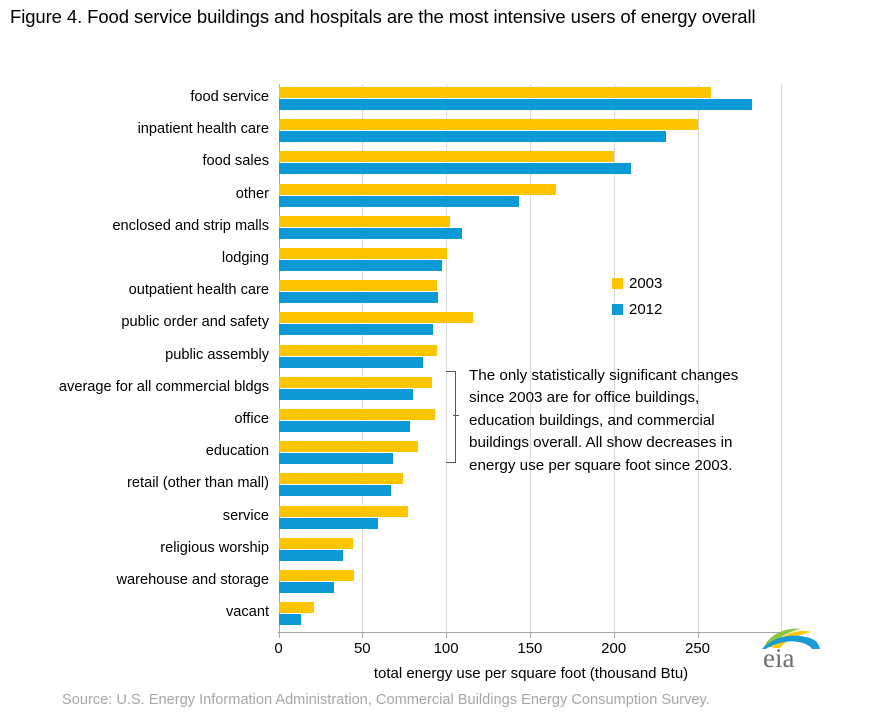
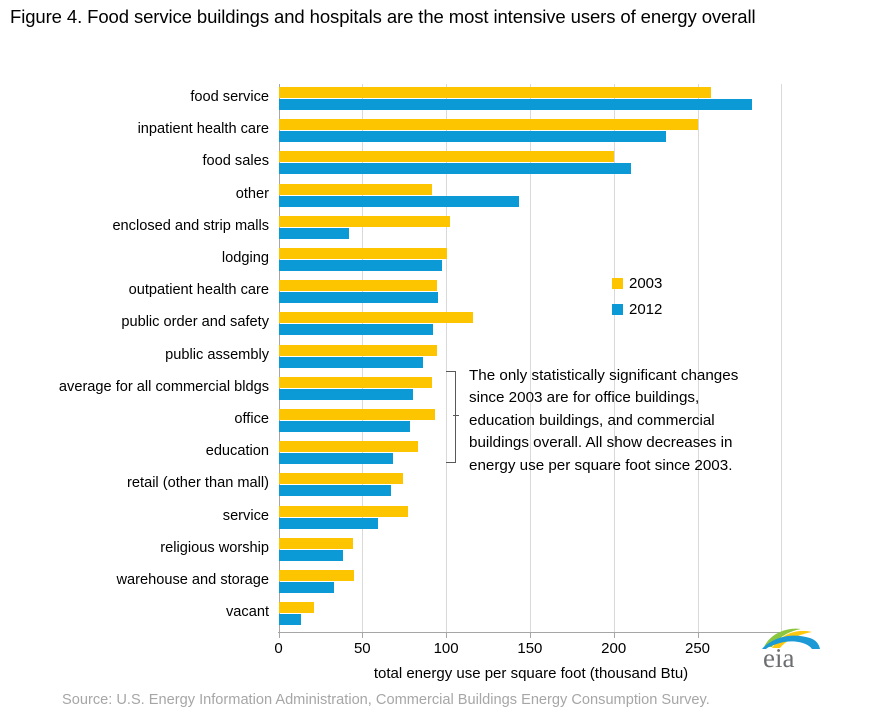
2003/other: 165 -> 91
2012/enclosed and strip malls: 109 -> 42
